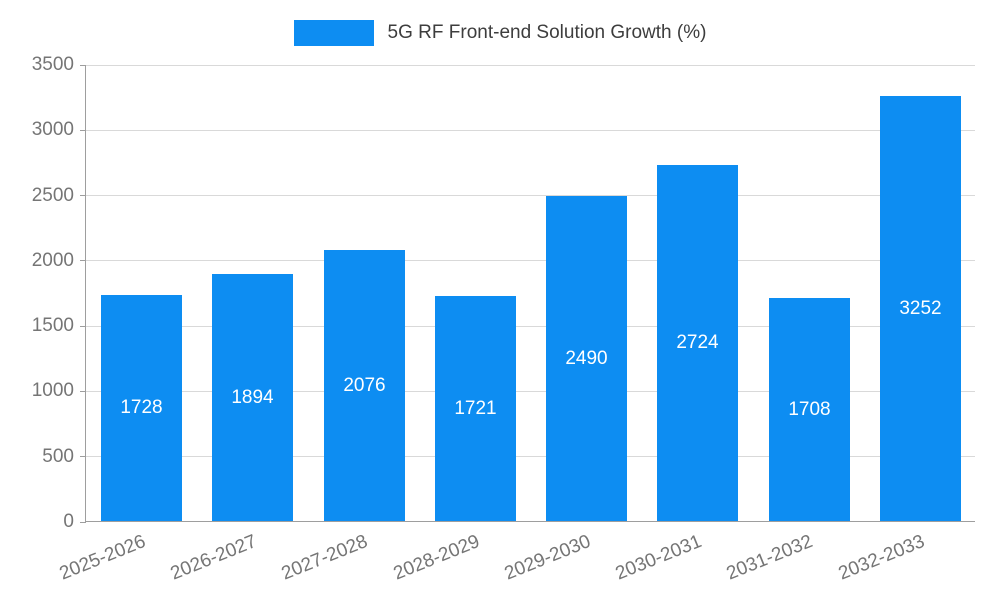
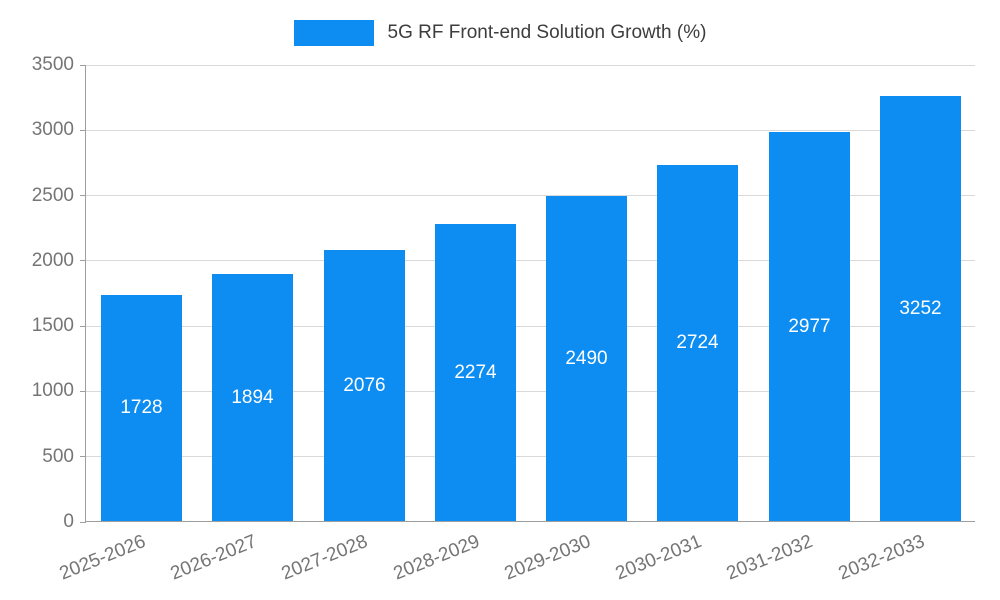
2028-2029: 1721 -> 2274
2031-2032: 1708 -> 2977
